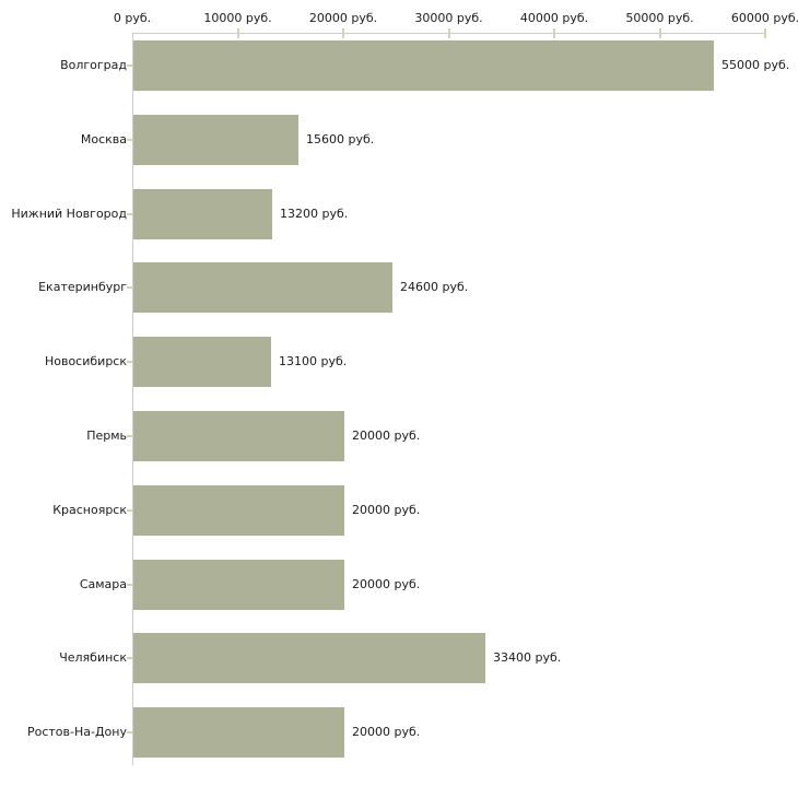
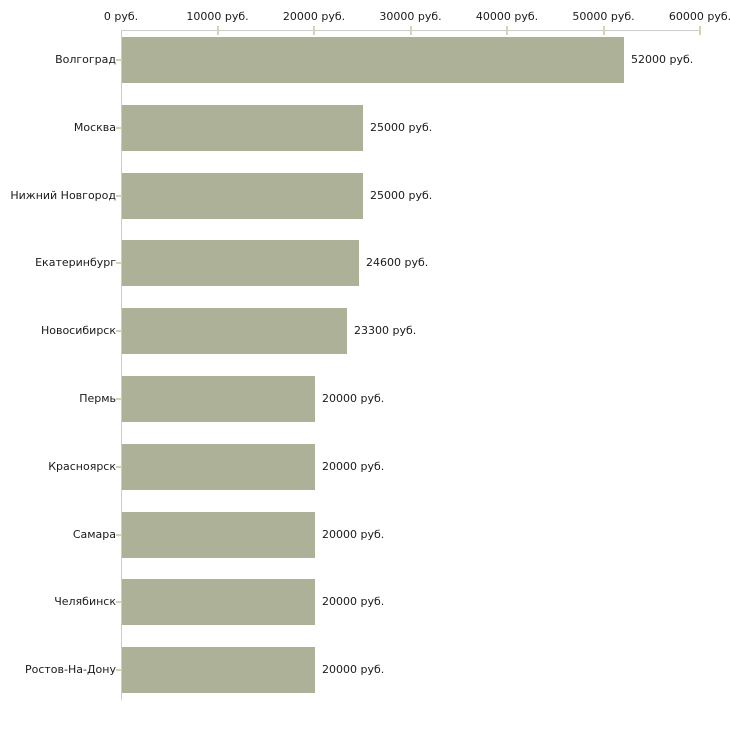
Волгоград: 55000 -> 52000
Москва: 15600 -> 25000
Нижний Новгород: 13200 -> 25000
Новосибирск: 13100 -> 23300
Челябинск: 33400 -> 20000
